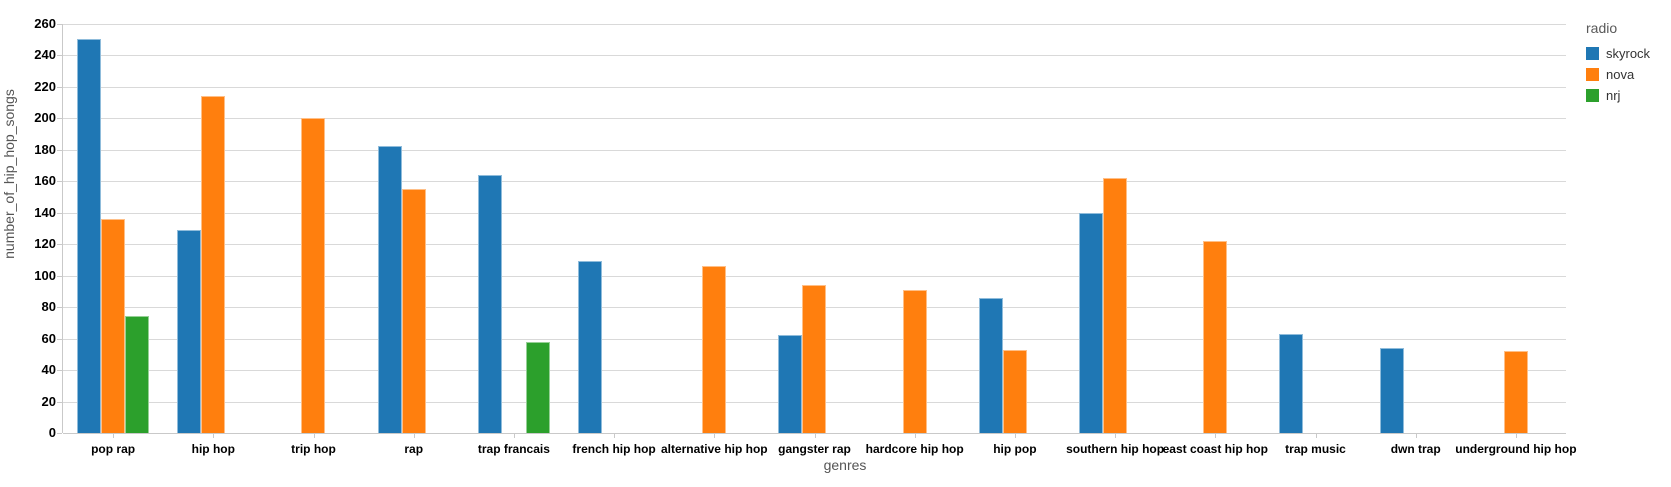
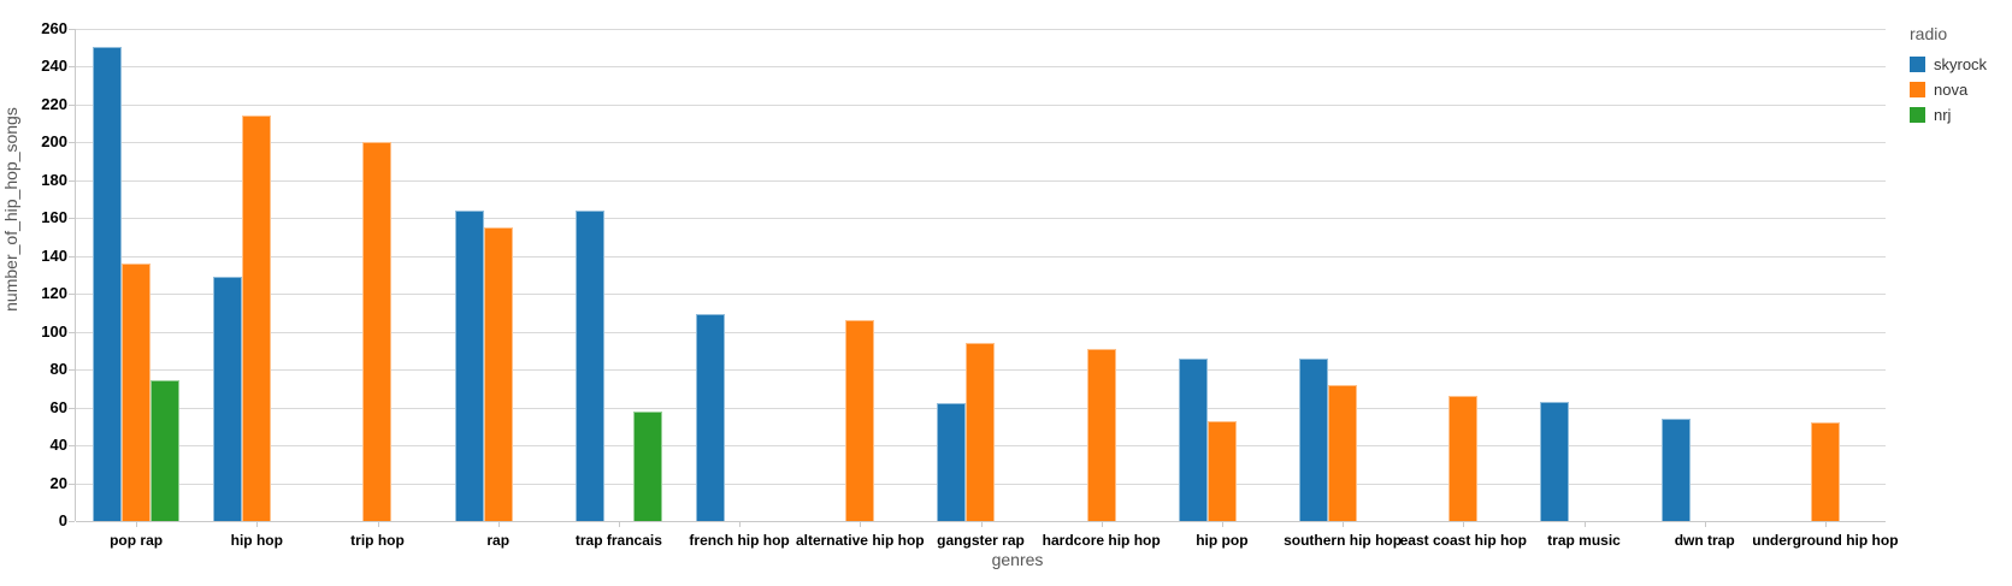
skyrock/rap: 182 -> 164
skyrock/southern hip hop: 140 -> 86
nova/southern hip hop: 162 -> 72
nova/east coast hip hop: 122 -> 66
